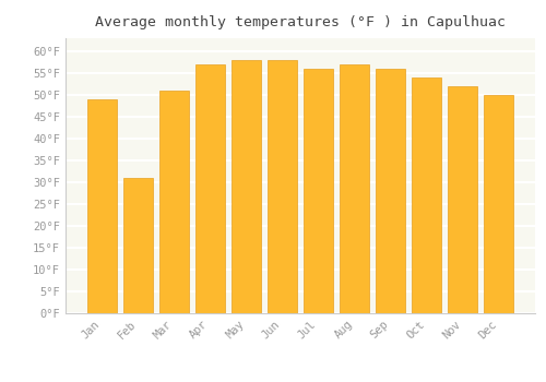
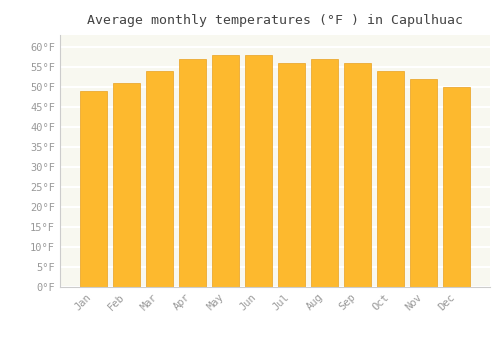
Feb: 31°F -> 51°F
Mar: 51°F -> 54°F
